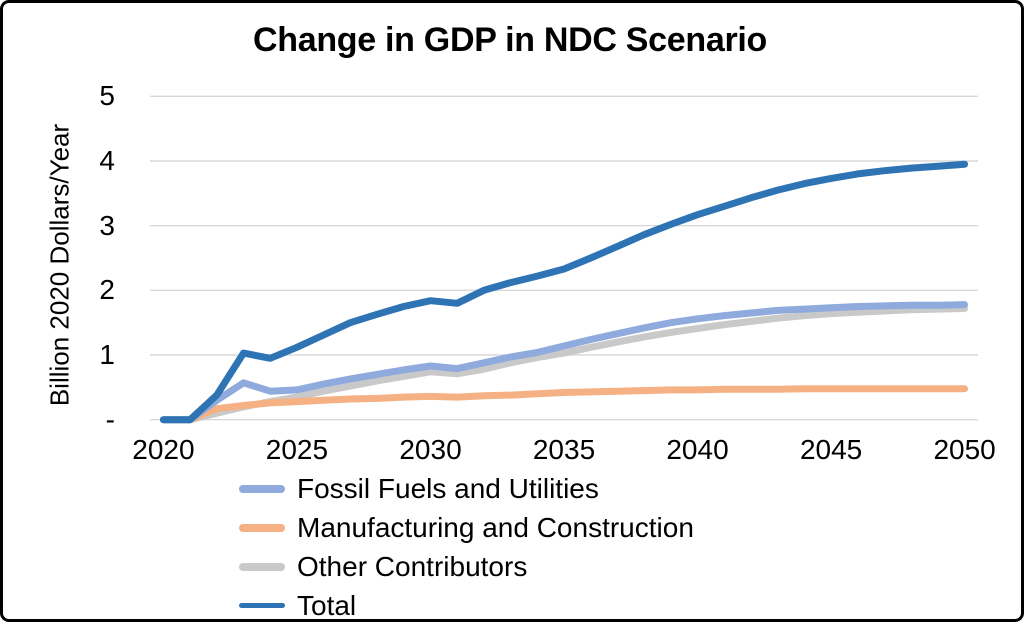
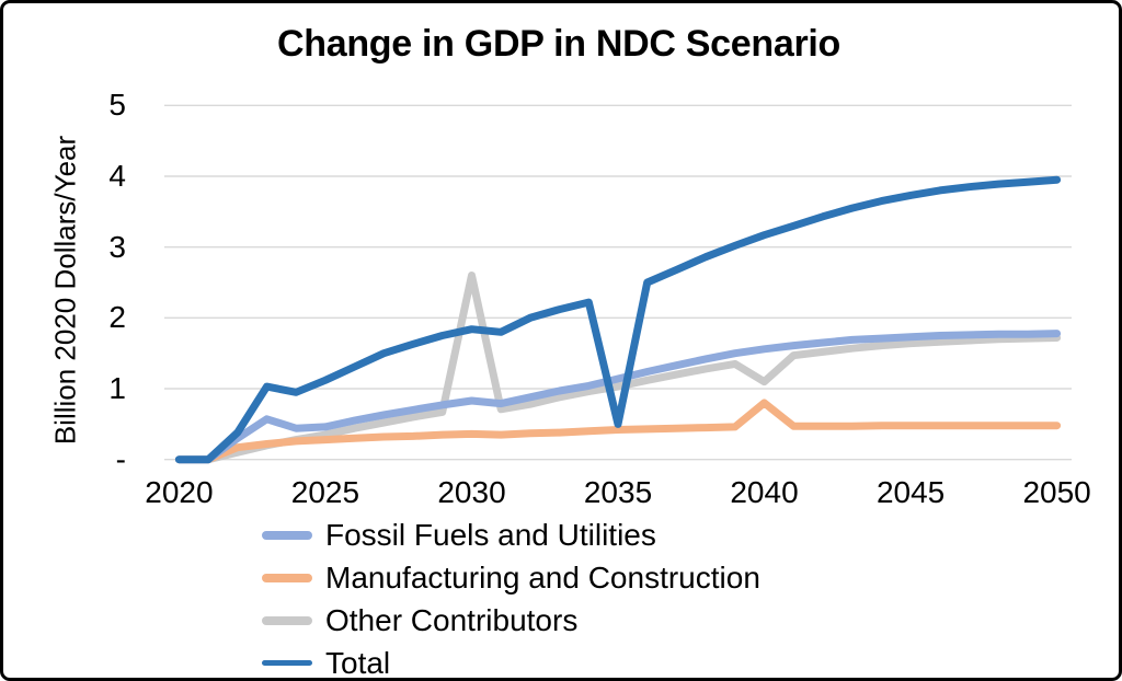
Other Contributors/2030: 0.7 -> 2.6
Total/2035: 2.3 -> 0.5
Manufacturing and Construction/2040: 0.5 -> 0.8
Other Contributors/2040: 1.4 -> 1.1
